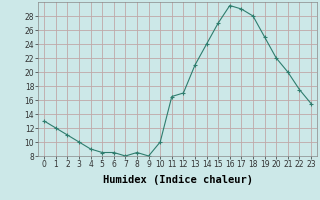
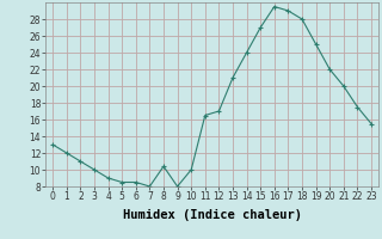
8: 8.5 -> 10.4
